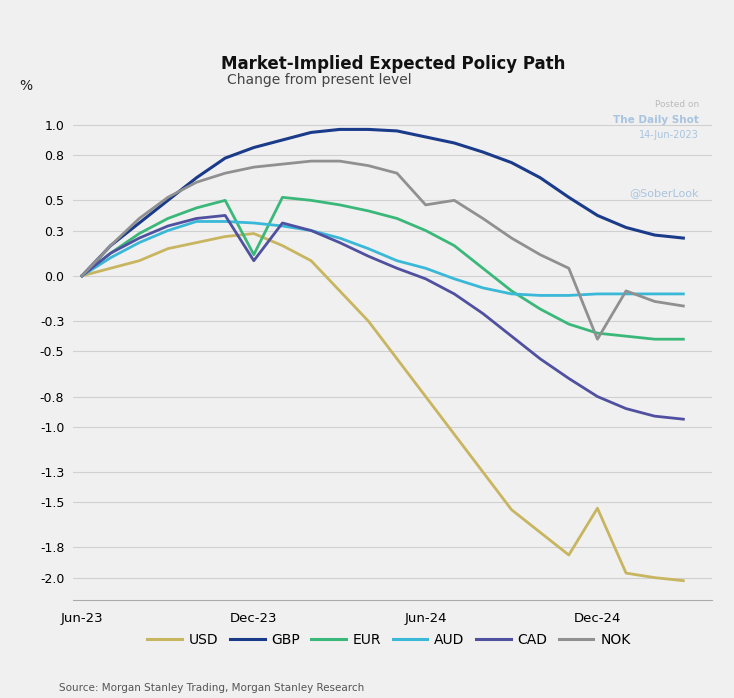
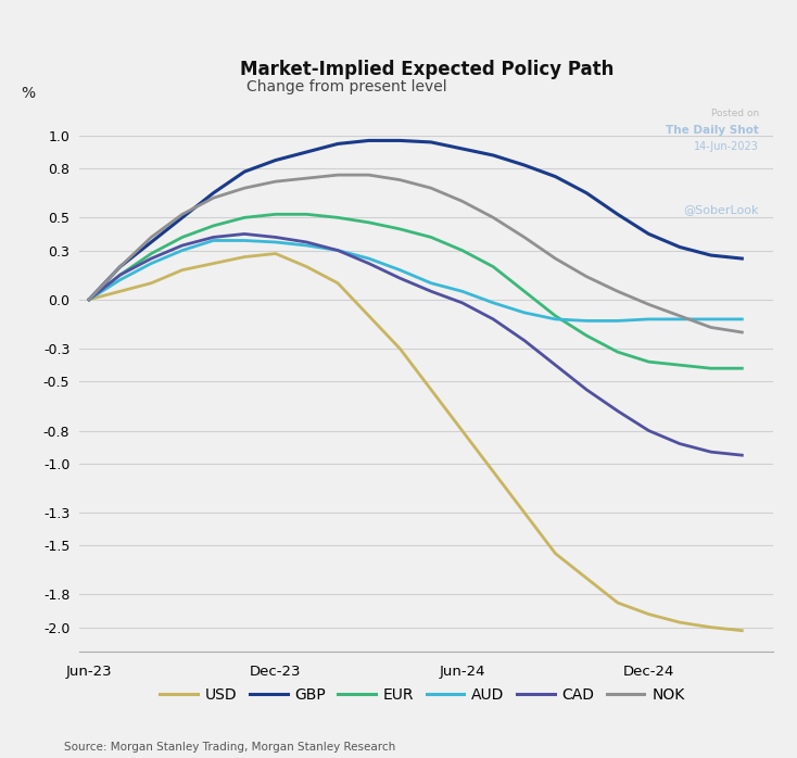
EUR/Dec-23: 0.14 -> 0.52
CAD/Dec-23: 0.10 -> 0.38
NOK/Jun-24: 0.47 -> 0.60
USD/Dec-24: -1.54 -> -1.92
NOK/Dec-24: -0.42 -> -0.03
